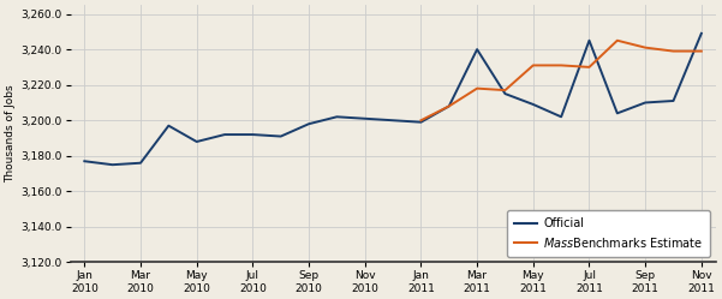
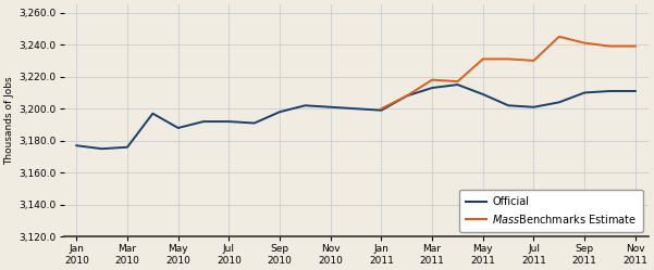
Official/Mar 2011: 3,240 -> 3,213
Official/Jul 2011: 3,245 -> 3,201
Official/Nov 2011: 3,249 -> 3,211
